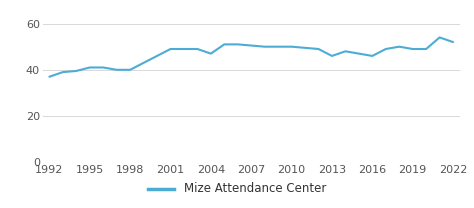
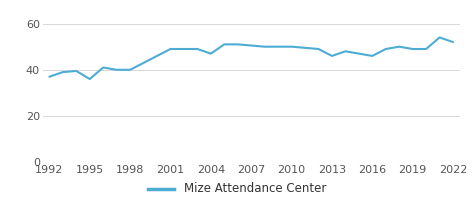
1995: 41.0 -> 36.0
